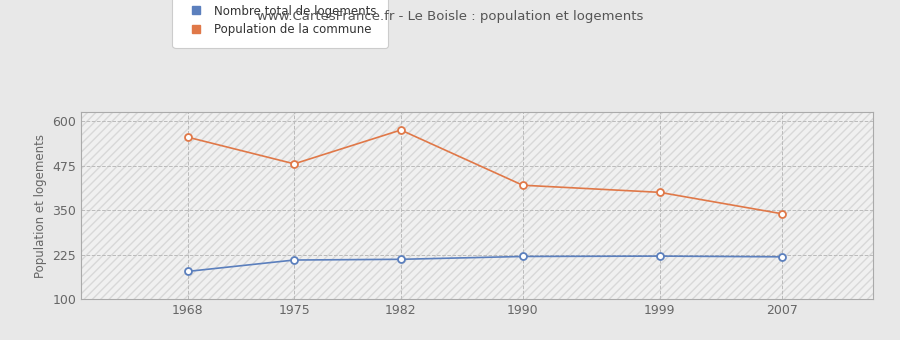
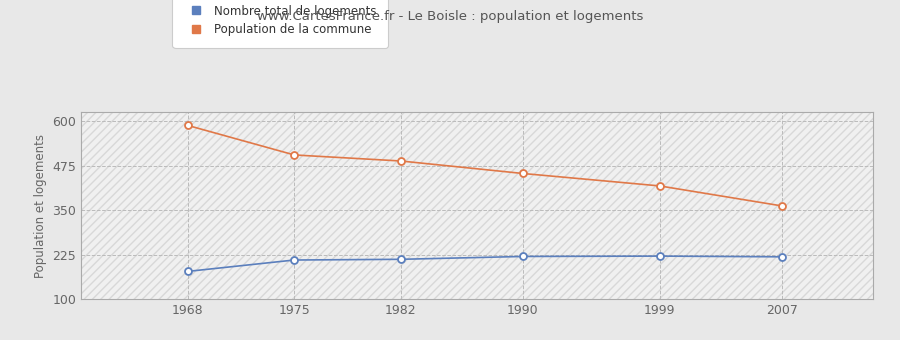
Population de la commune/1968: 555 -> 588
Population de la commune/1975: 480 -> 505
Population de la commune/1982: 575 -> 488
Population de la commune/1990: 420 -> 453
Population de la commune/1999: 400 -> 418
Population de la commune/2007: 340 -> 362
